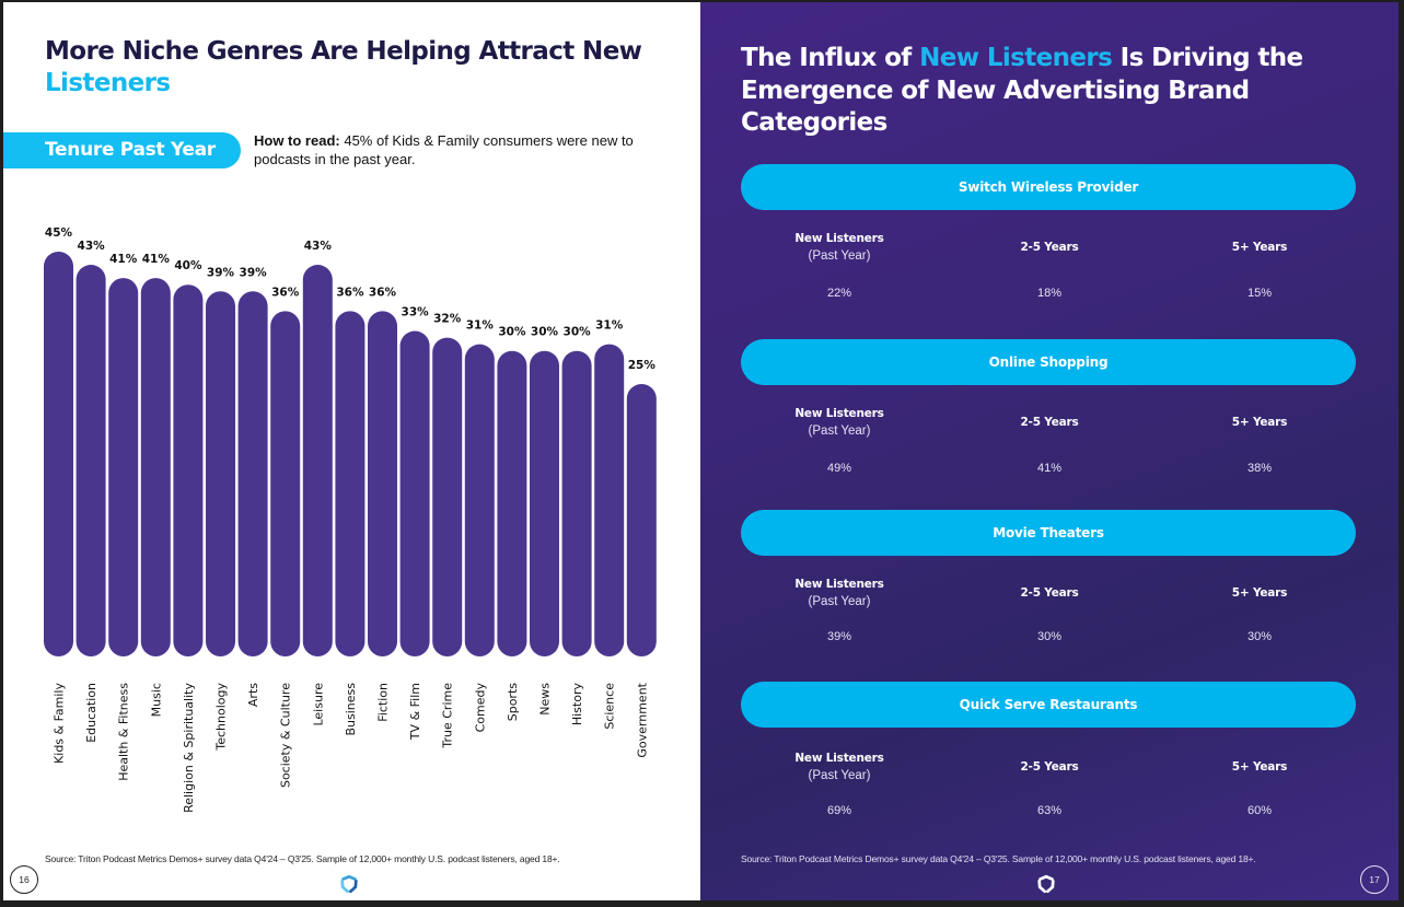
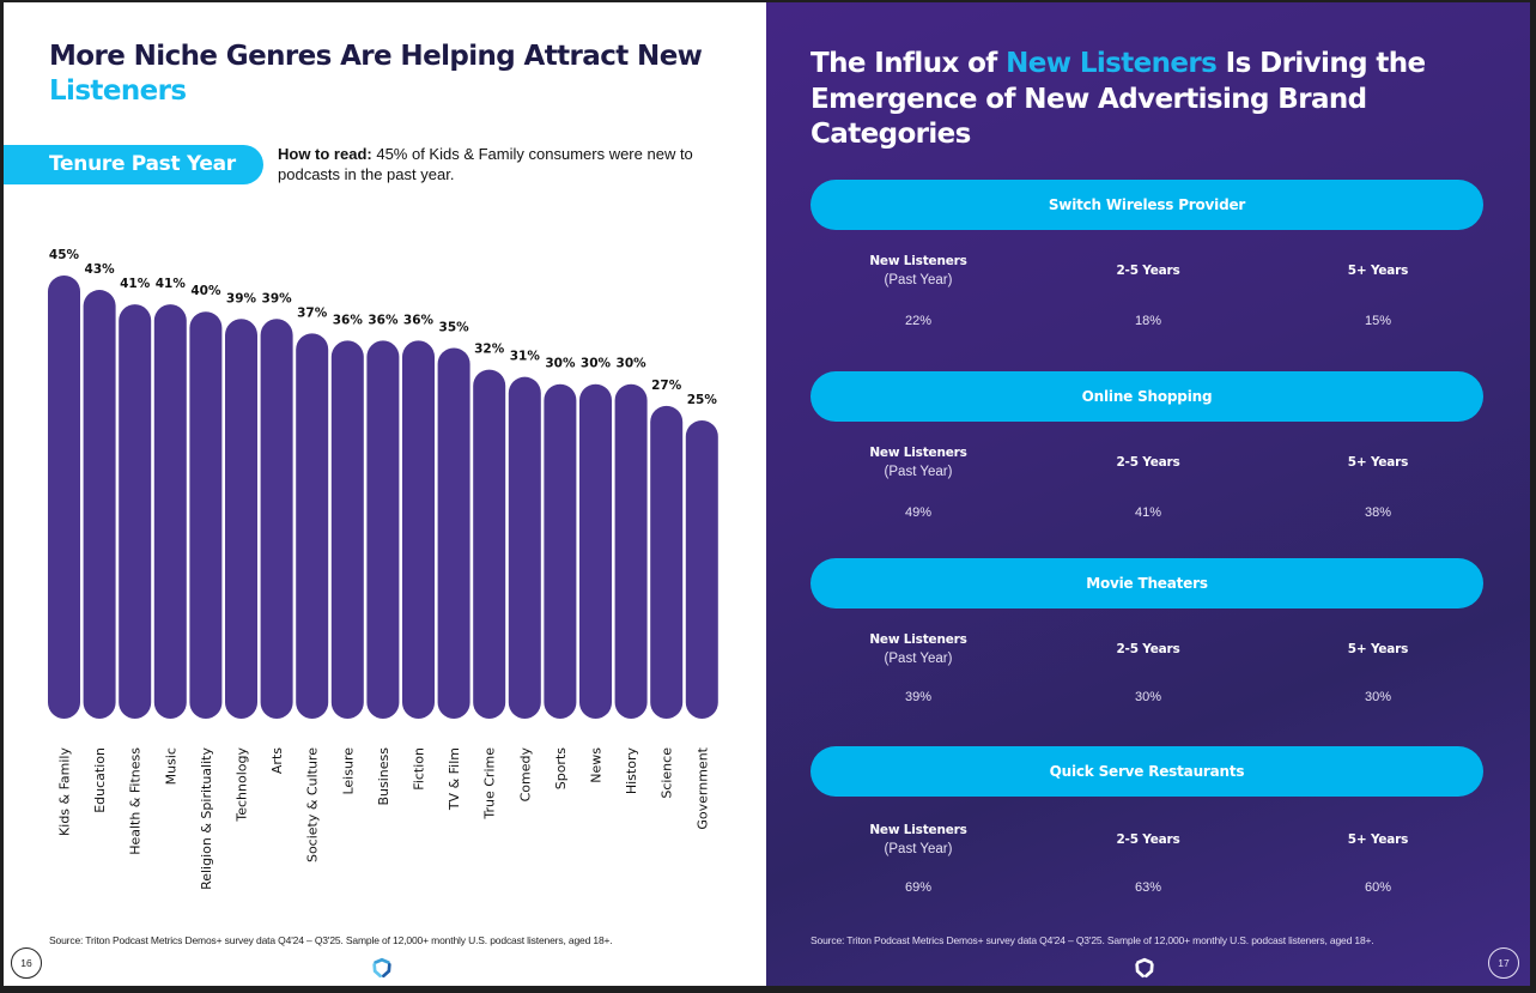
Society & Culture: 36% -> 37%
Leisure: 43% -> 36%
TV & Film: 33% -> 35%
Science: 31% -> 27%
